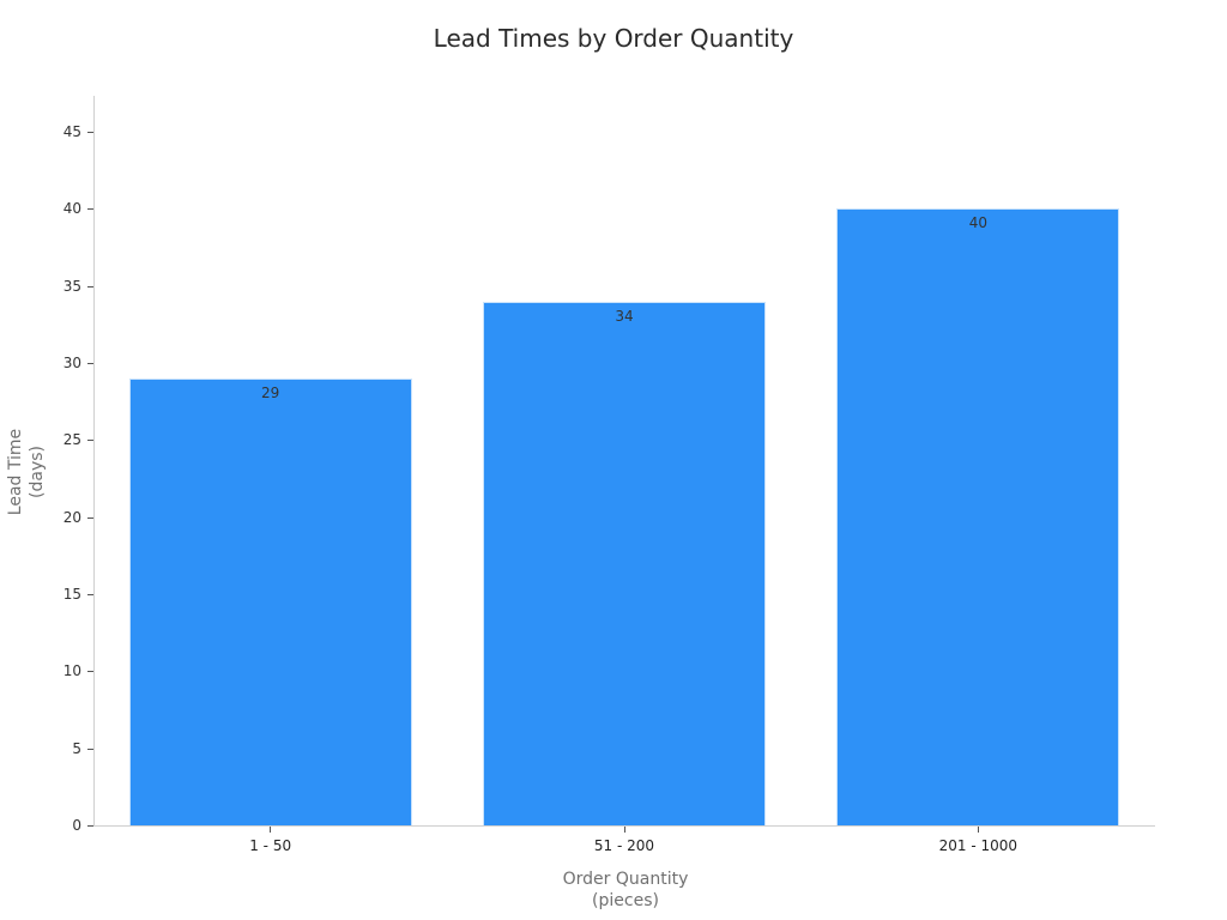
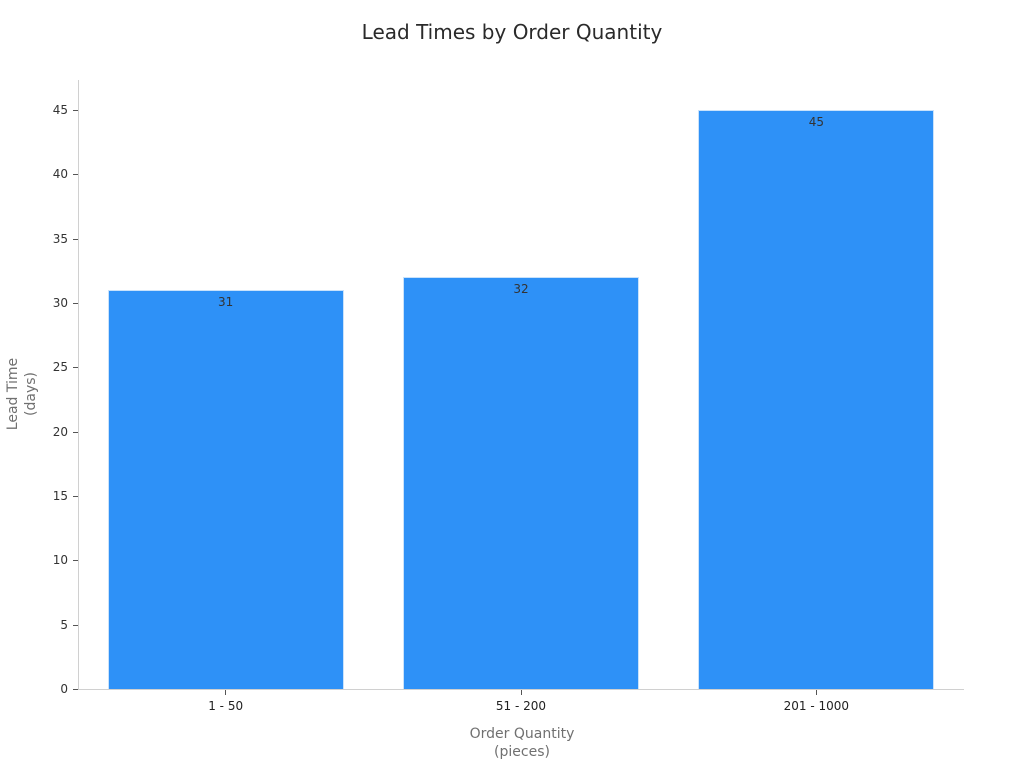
1 - 50: 29 -> 31
51 - 200: 34 -> 32
201 - 1000: 40 -> 45
